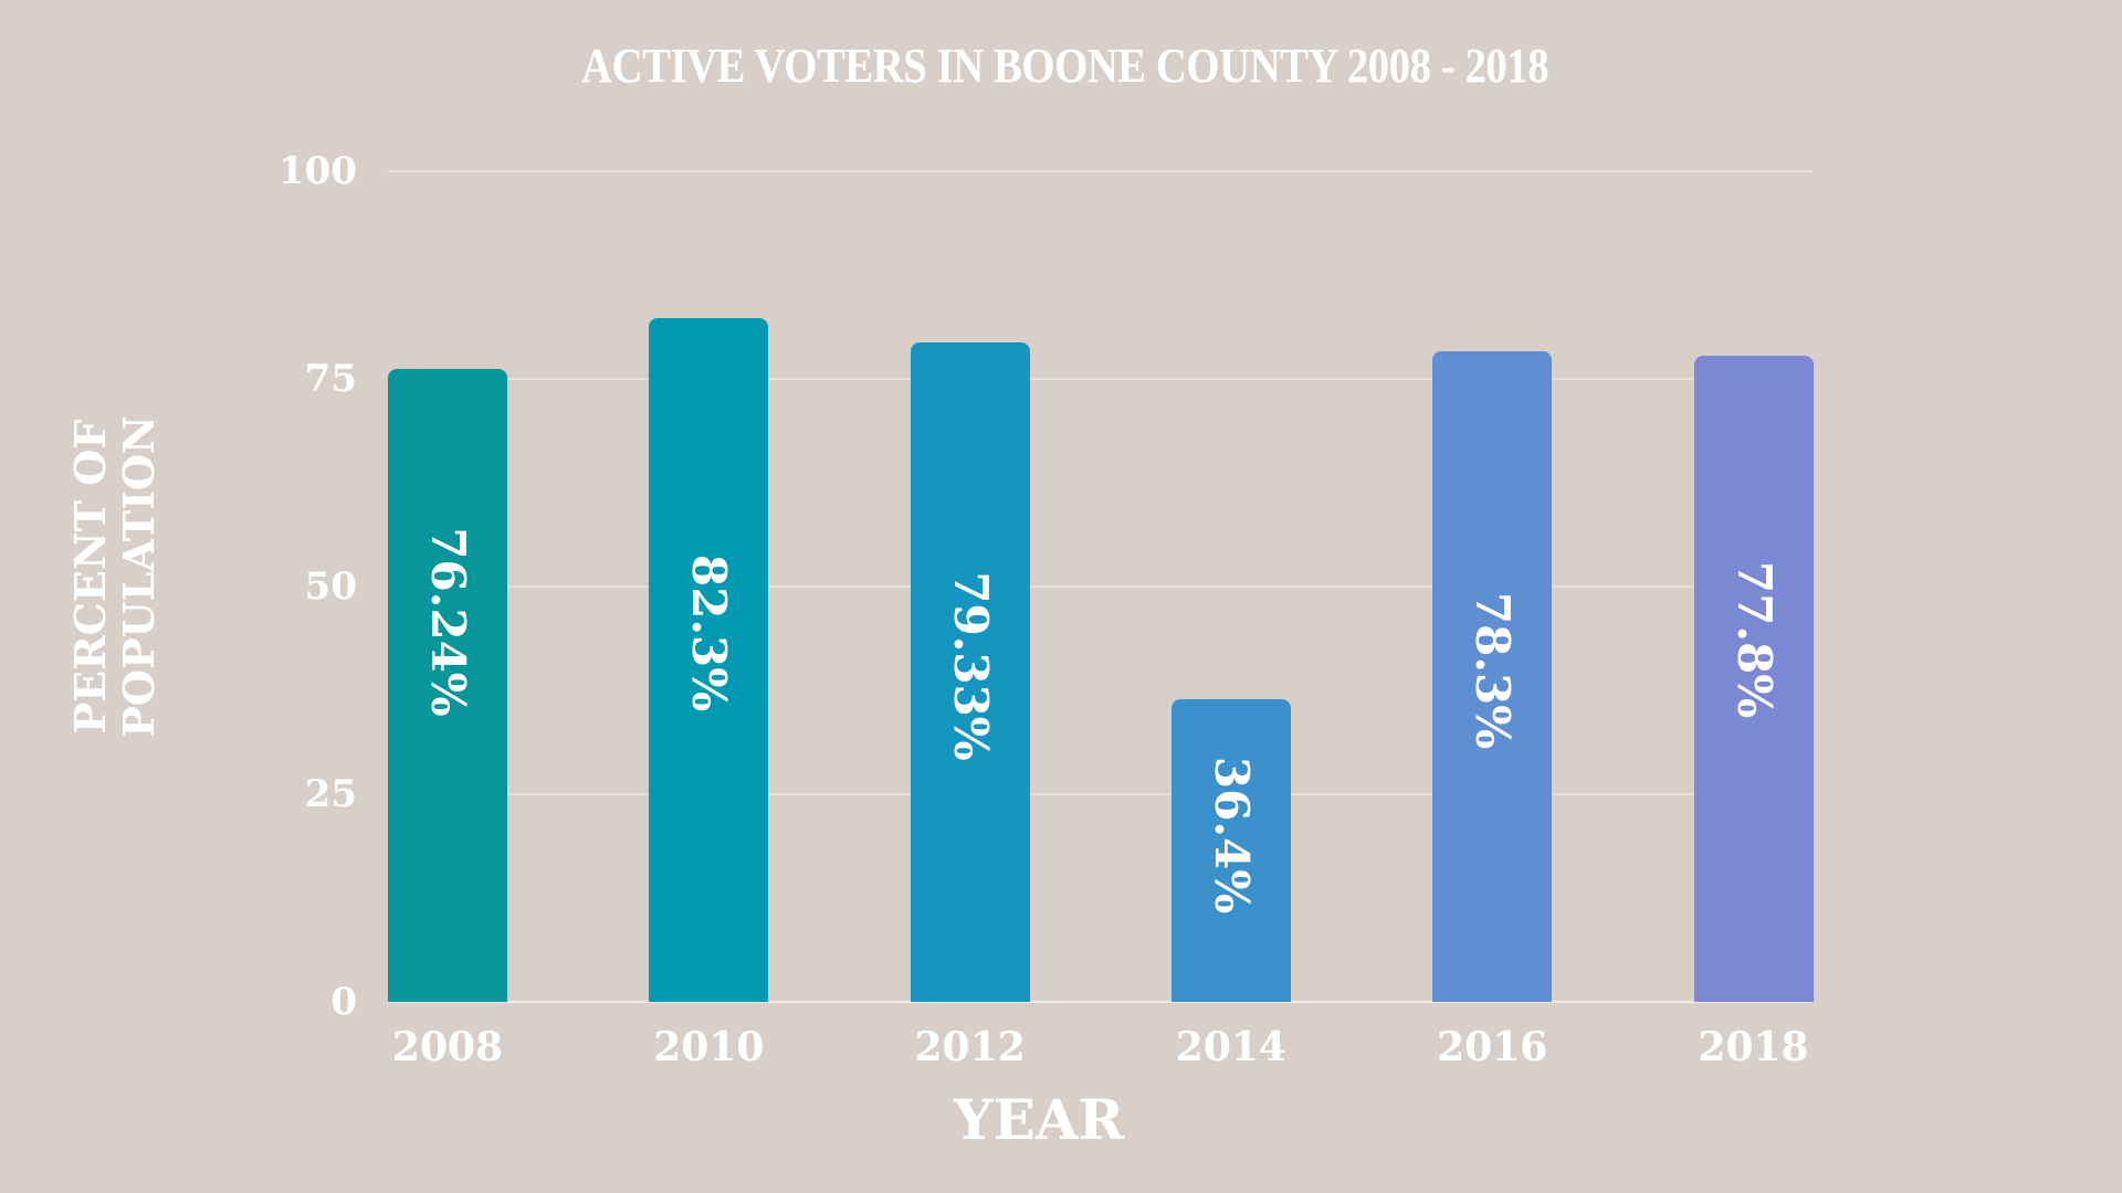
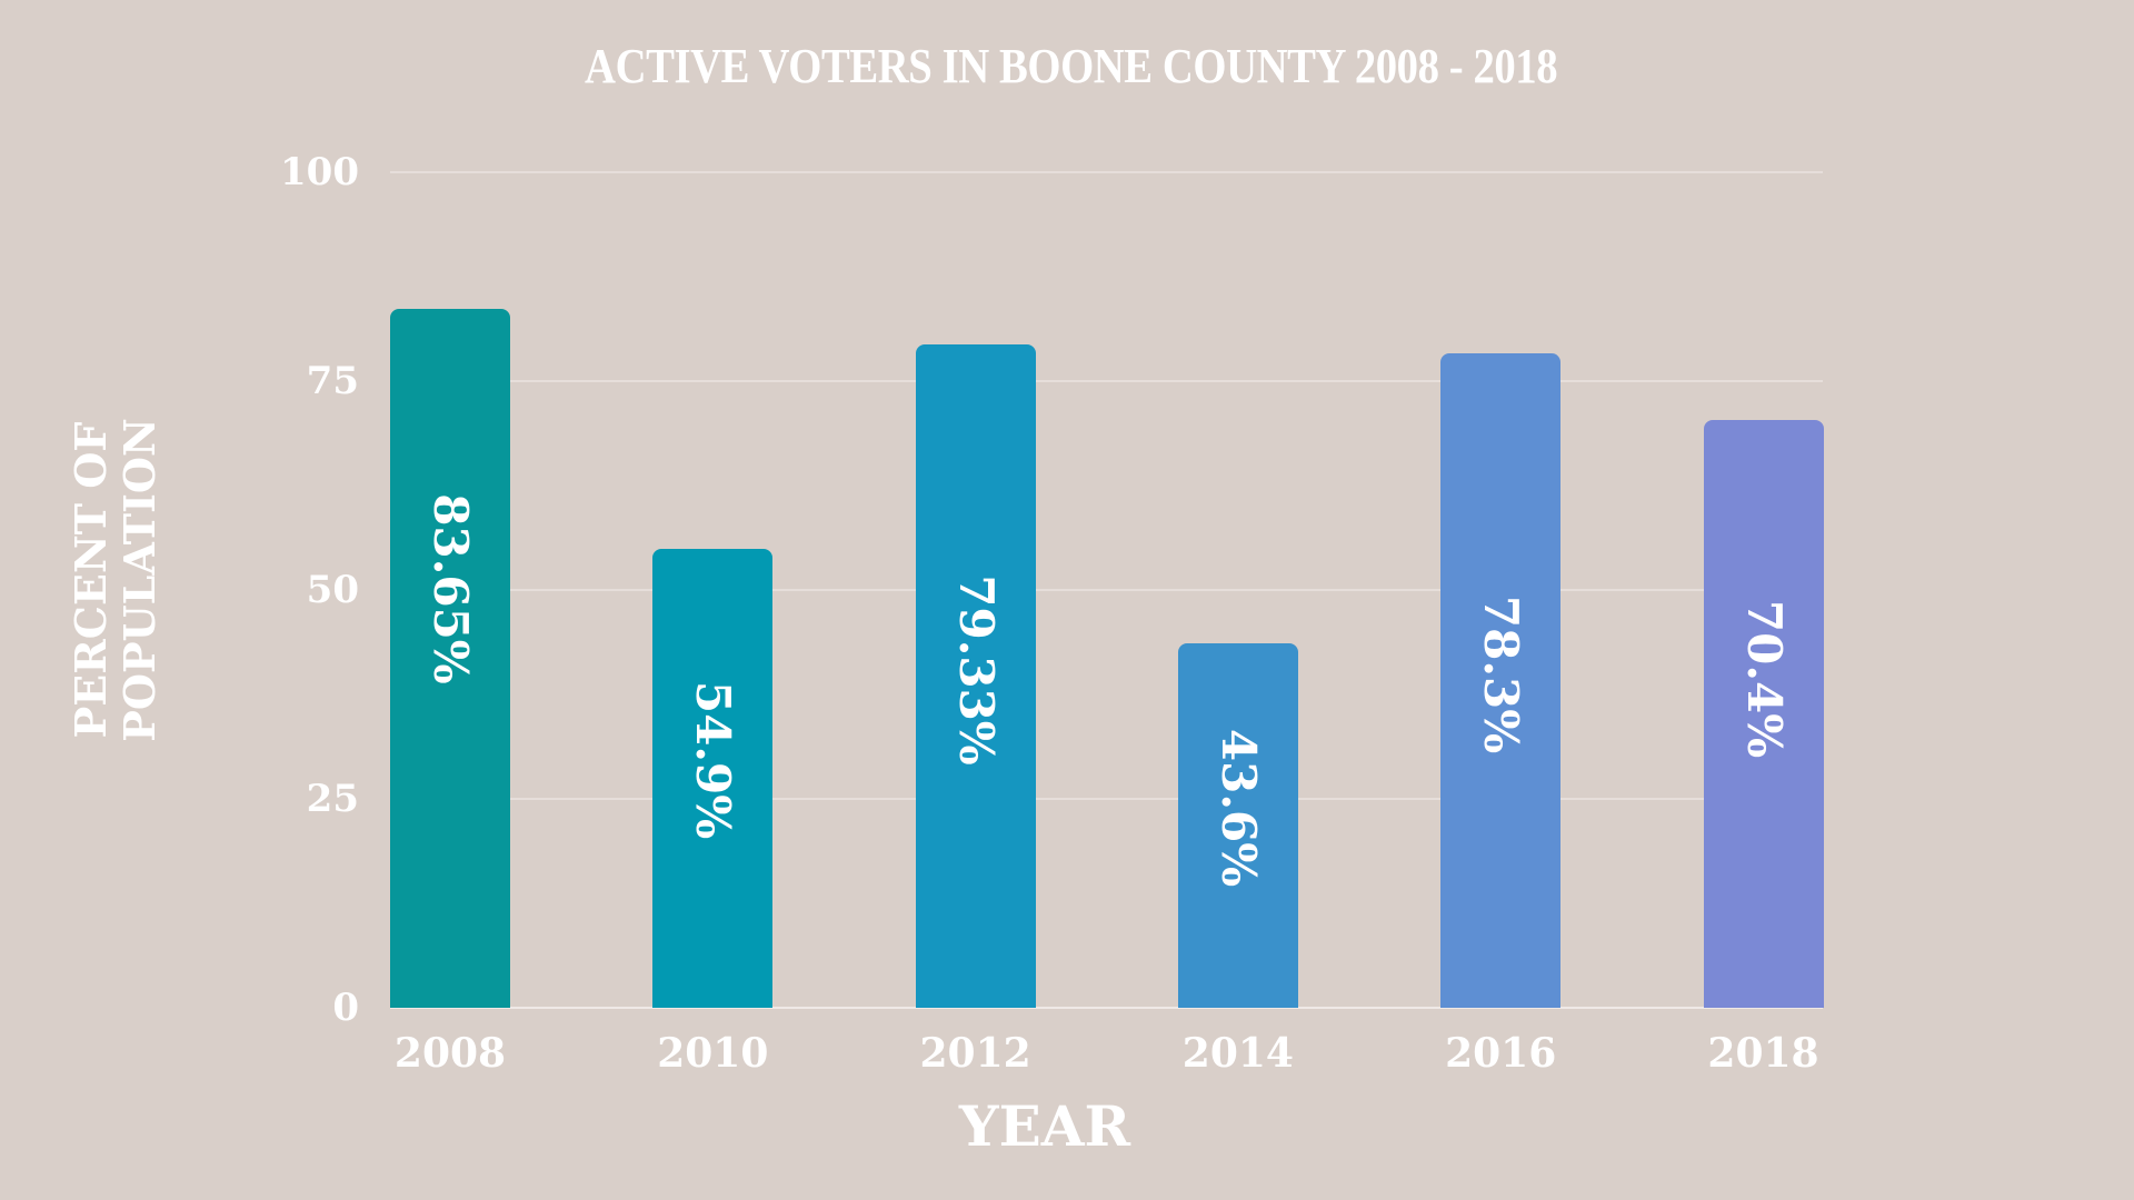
2008: 76.24% -> 83.65%
2010: 82.3% -> 54.9%
2014: 36.4% -> 43.6%
2018: 77.8% -> 70.4%
